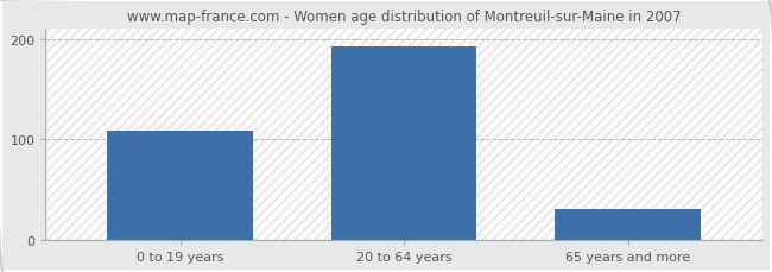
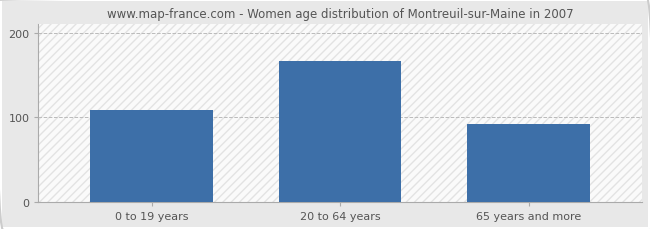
20 to 64 years: 193 -> 166
65 years and more: 30 -> 92
